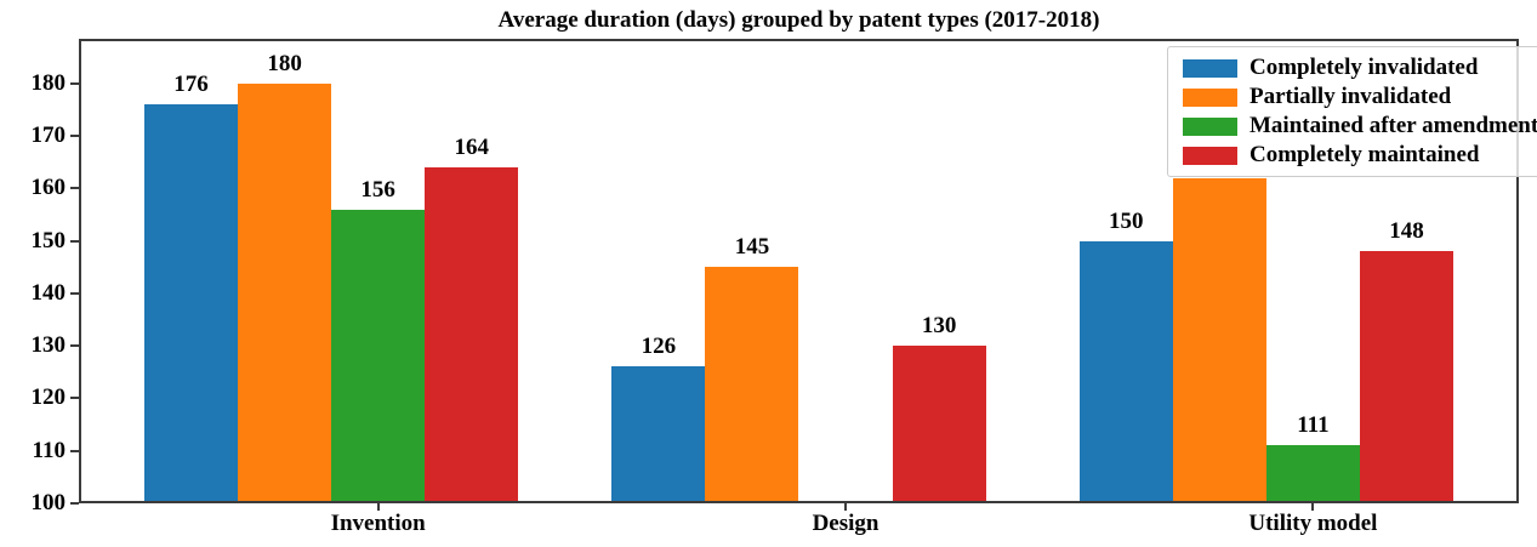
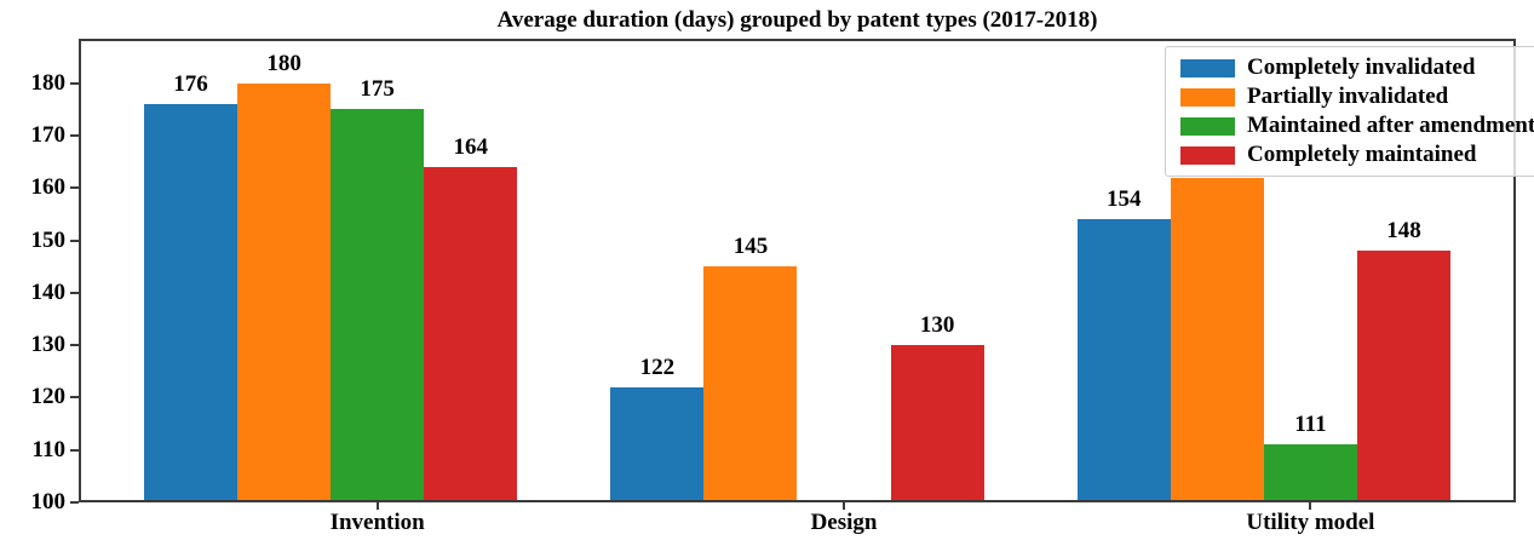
Maintained after amendment/Invention: 156 -> 175
Completely invalidated/Design: 126 -> 122
Completely invalidated/Utility model: 150 -> 154
